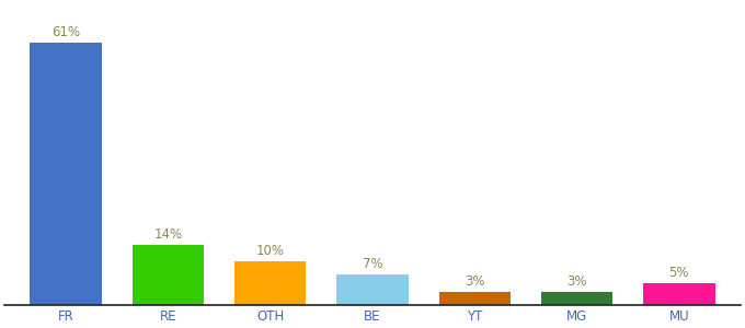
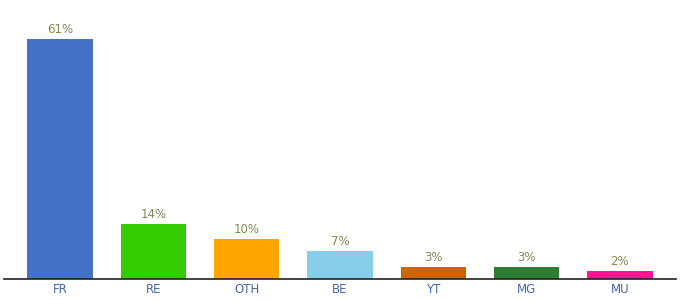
MU: 5% -> 2%
